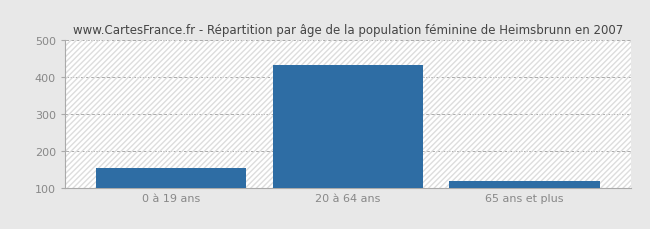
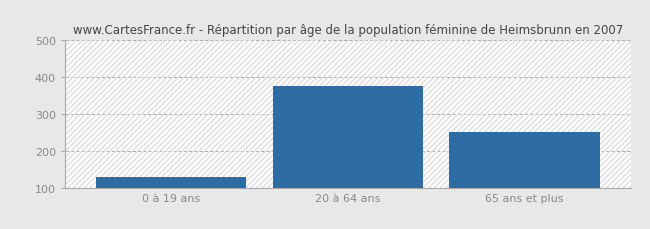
0 à 19 ans: 152 -> 130
20 à 64 ans: 434 -> 375
65 ans et plus: 119 -> 250
